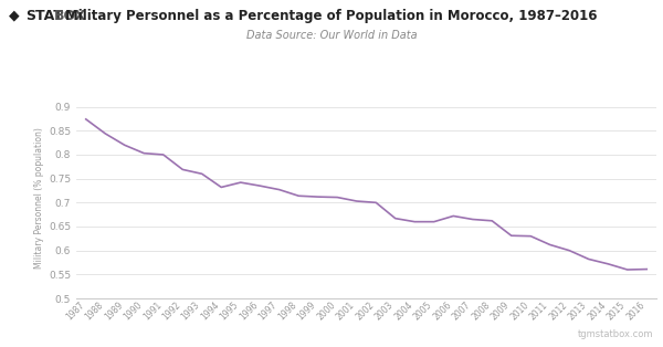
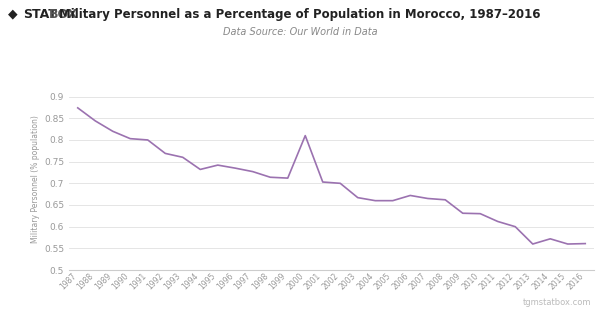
2000: 0.711 -> 0.810
2013: 0.582 -> 0.560
